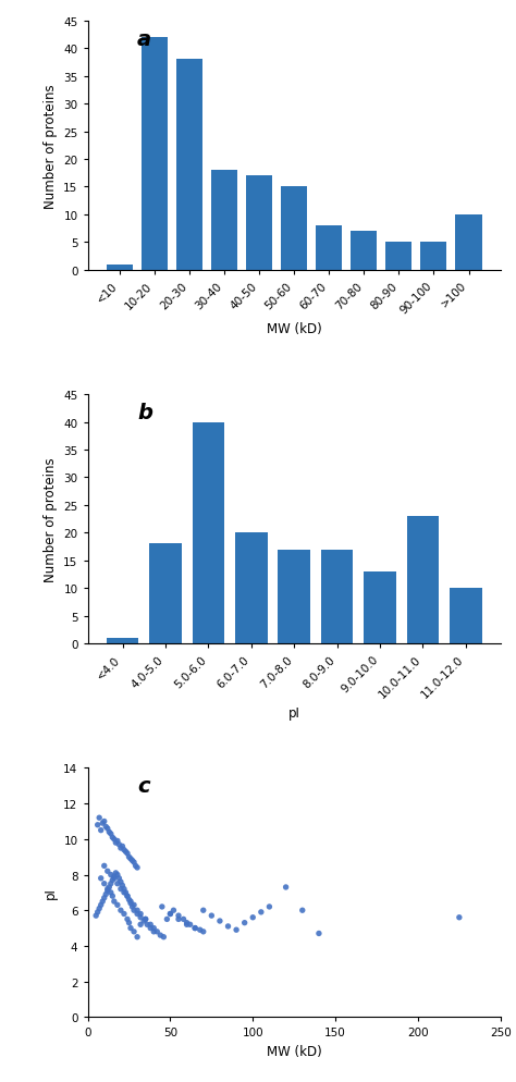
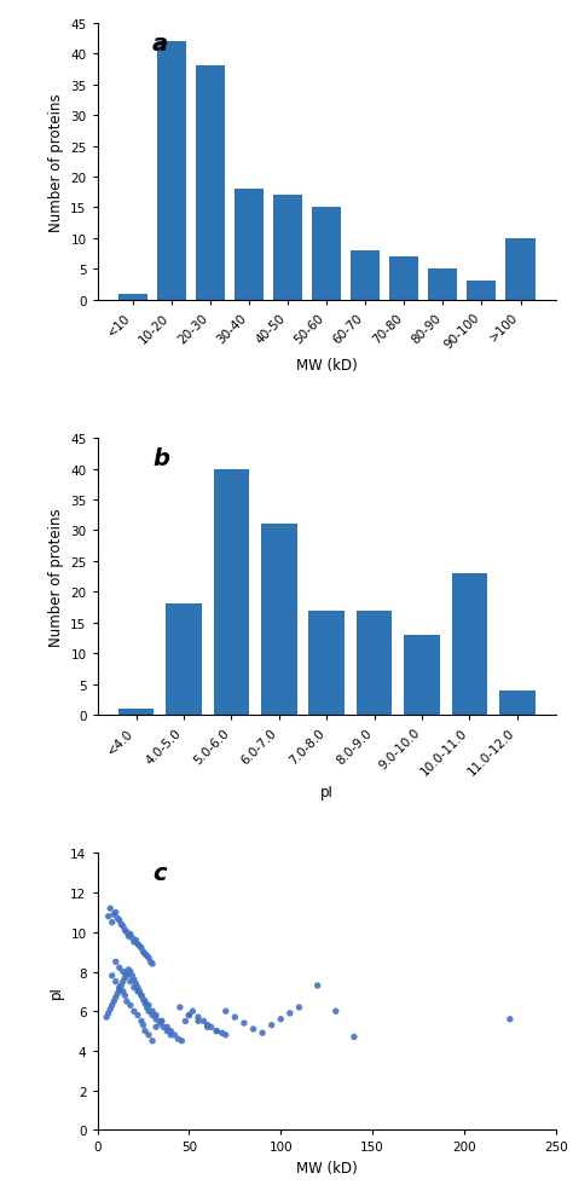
90-100: 5 -> 3
6.0-7.0: 20 -> 31
11.0-12.0: 10 -> 4
